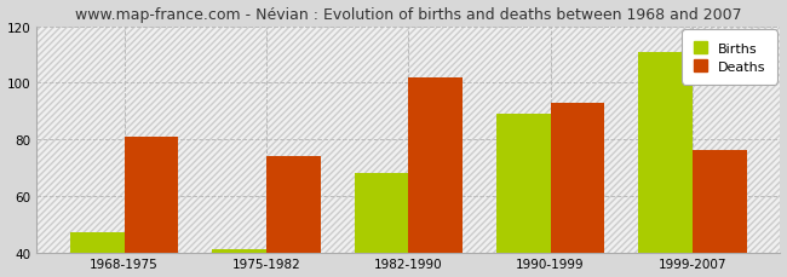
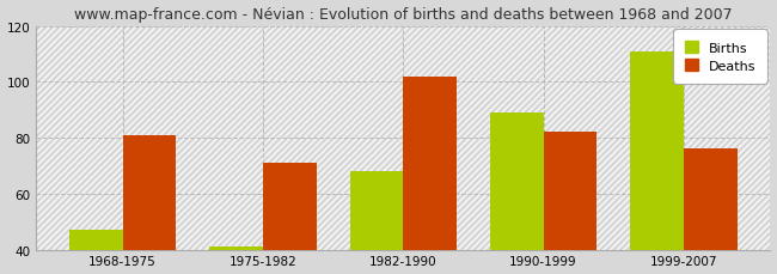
Deaths/1975-1982: 74 -> 71
Deaths/1990-1999: 93 -> 82
